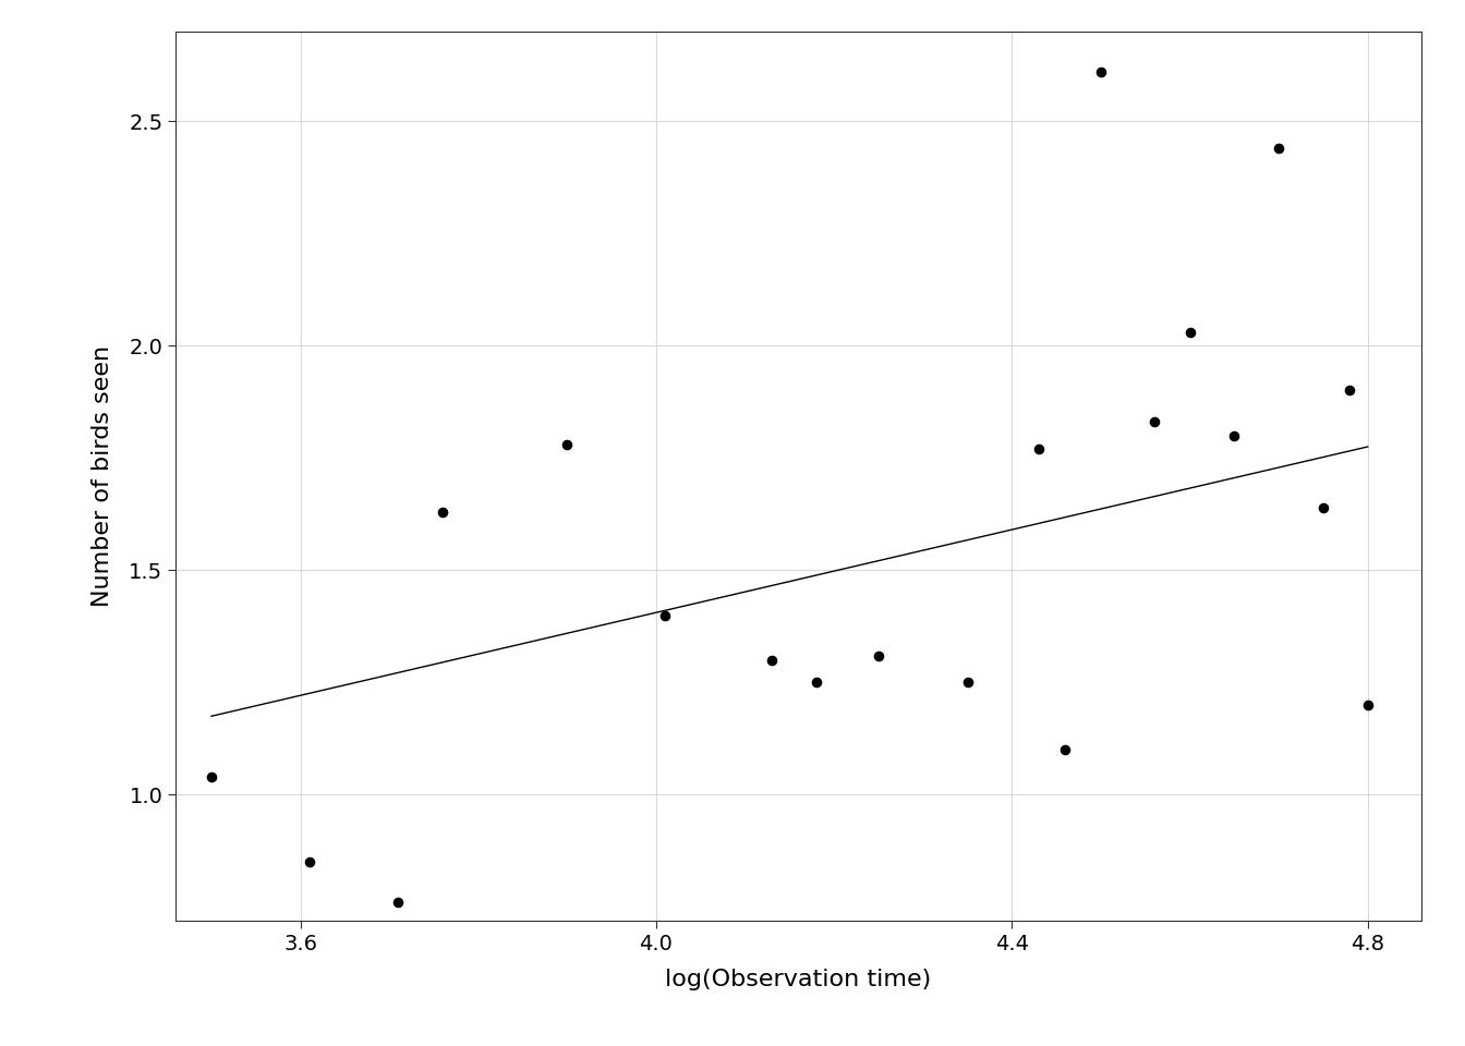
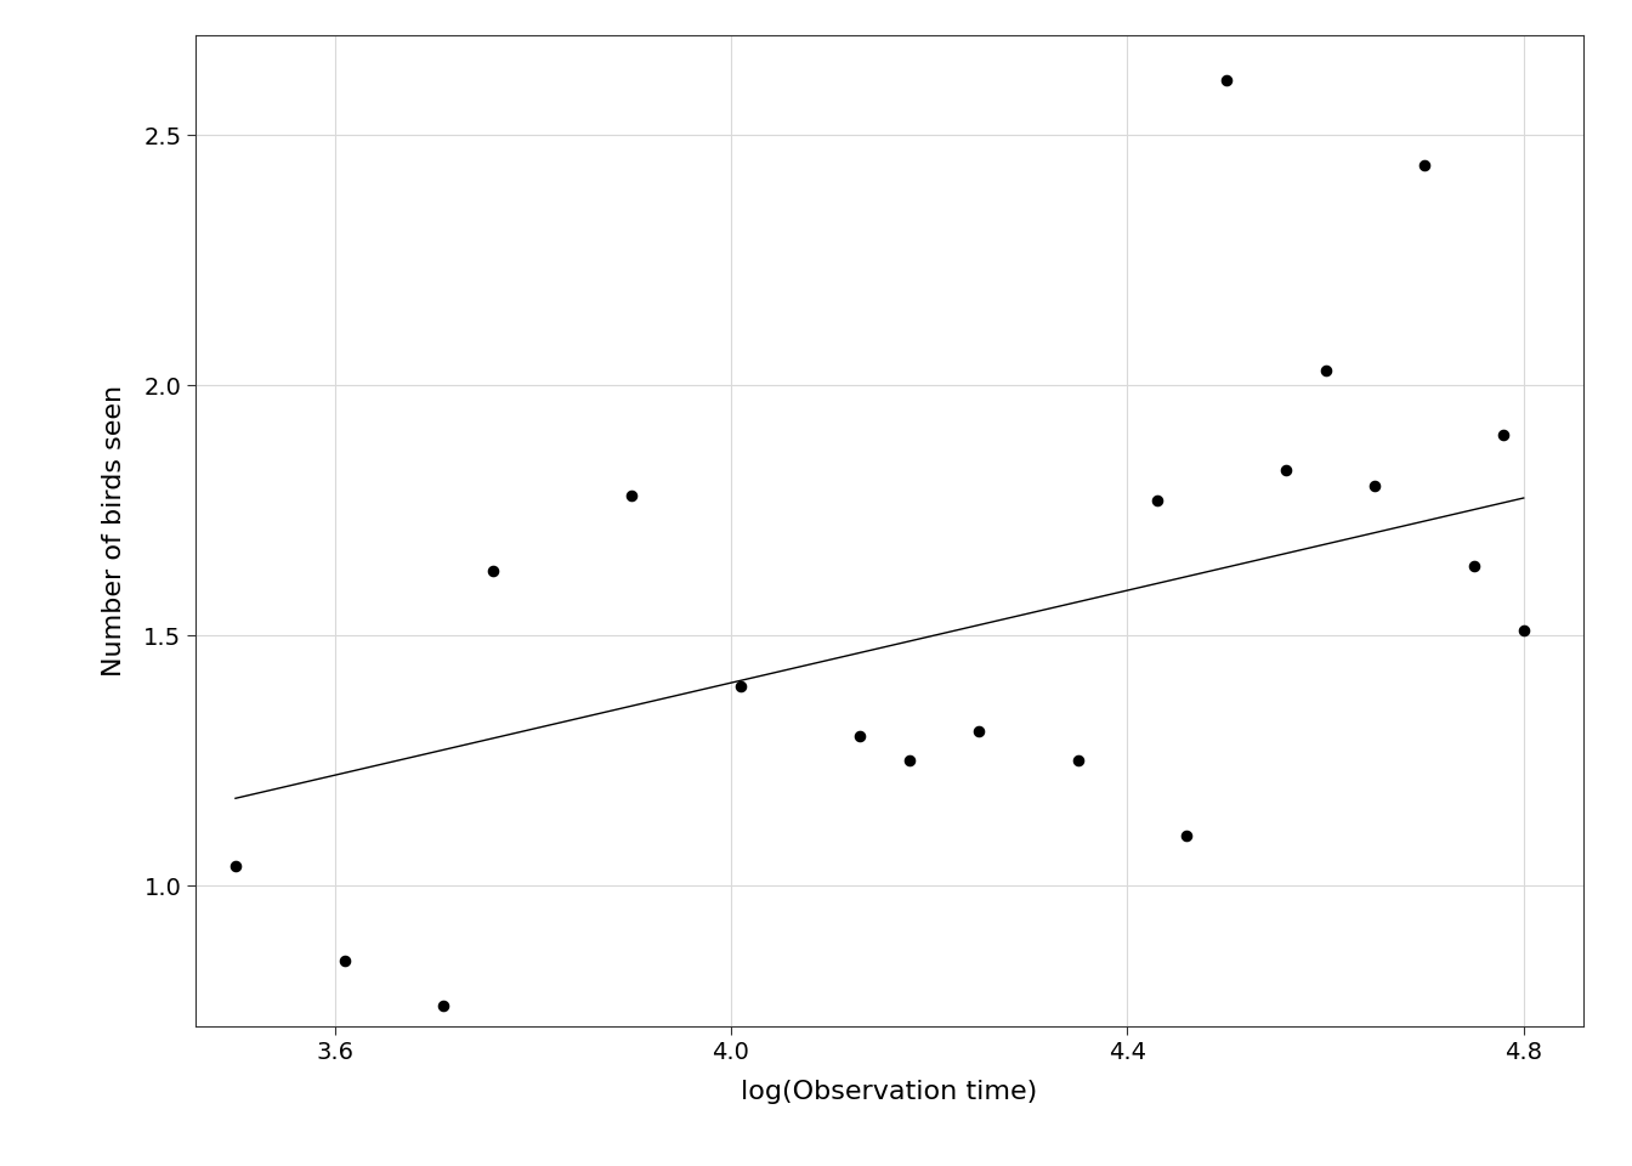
4.8: 1.20 -> 1.51
